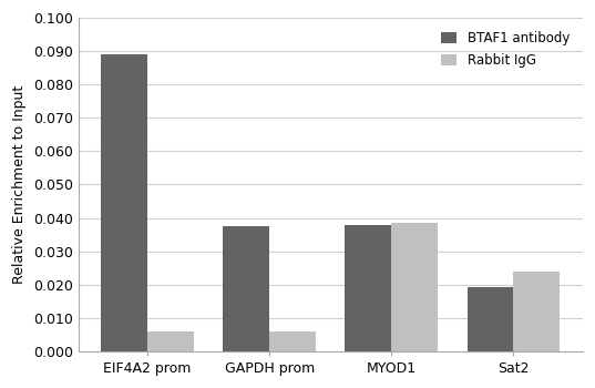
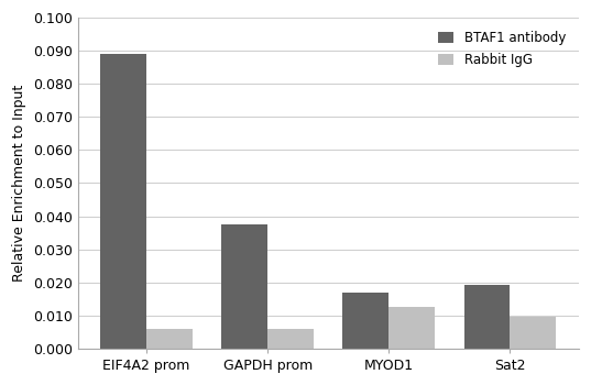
BTAF1 antibody/MYOD1: 0.0380 -> 0.0170
Rabbit IgG/MYOD1: 0.0385 -> 0.0125
Rabbit IgG/Sat2: 0.0240 -> 0.0095
